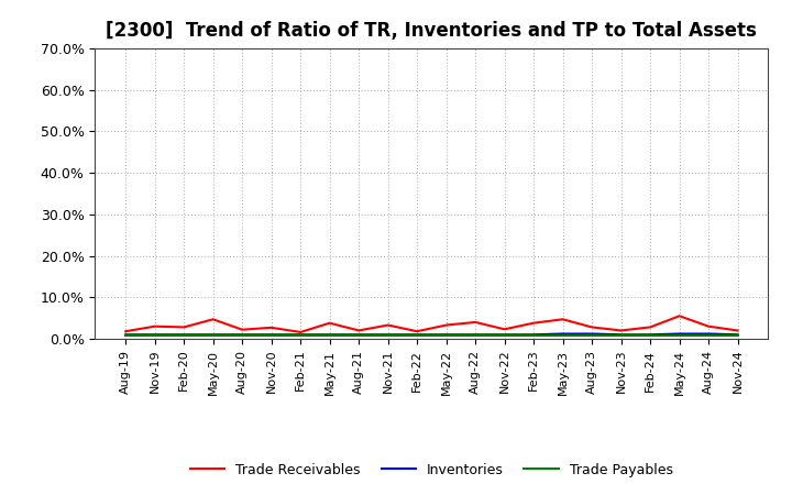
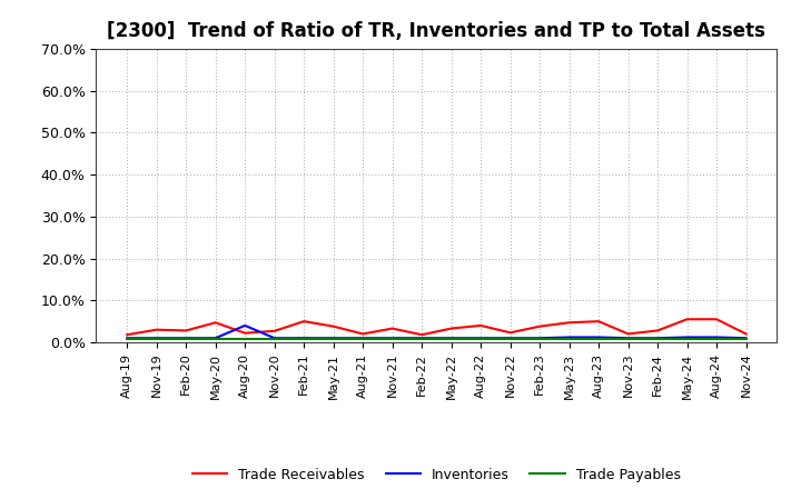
Inventories/Aug-20: 1.0% -> 4.0%
Trade Receivables/Feb-21: 1.6% -> 5.0%
Trade Receivables/Aug-23: 2.8% -> 5.0%
Trade Receivables/Aug-24: 3.0% -> 5.5%
